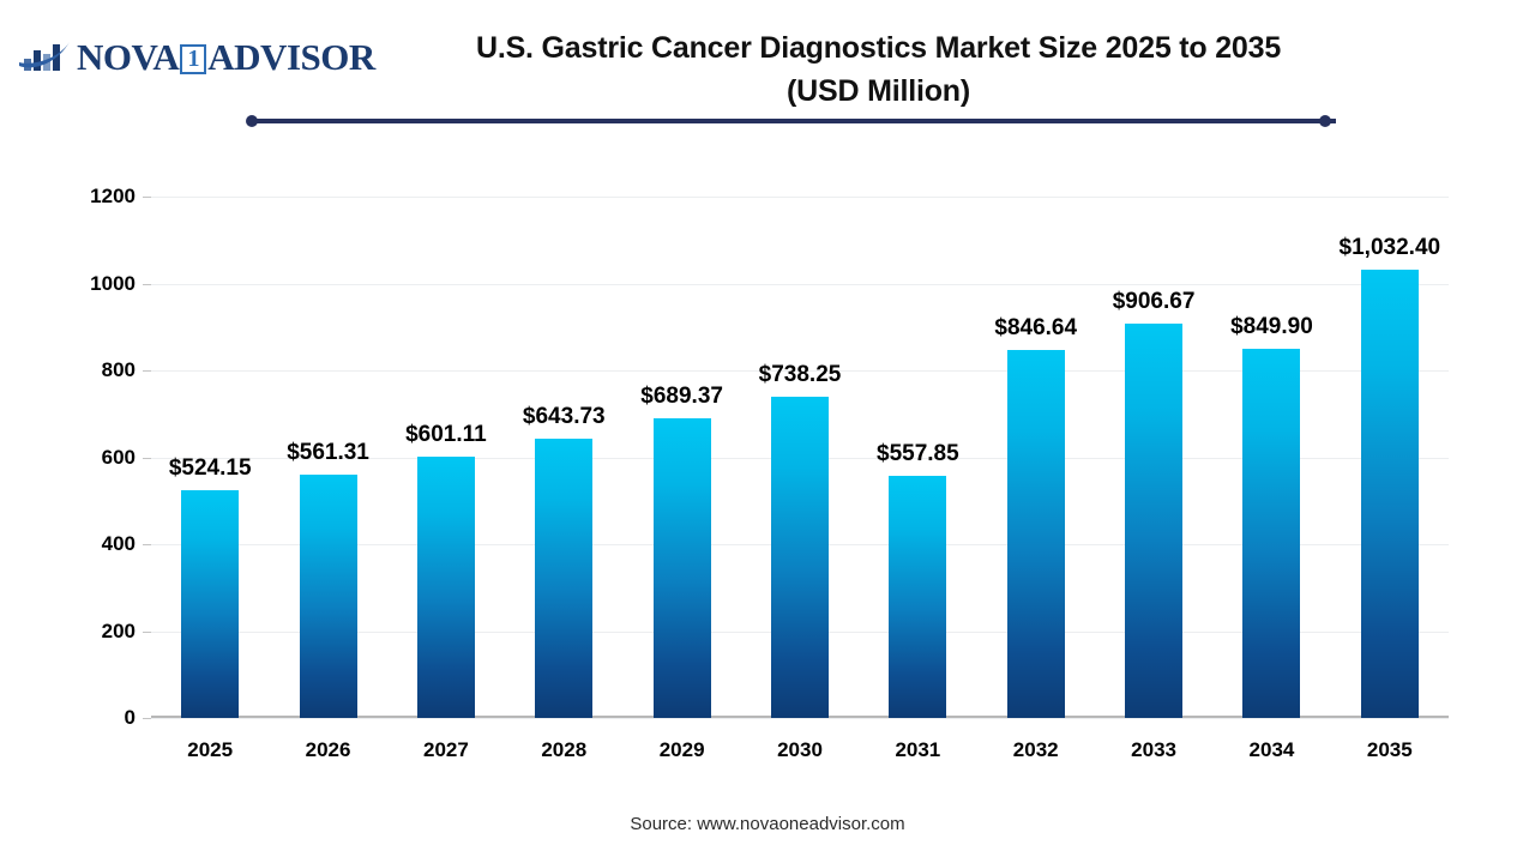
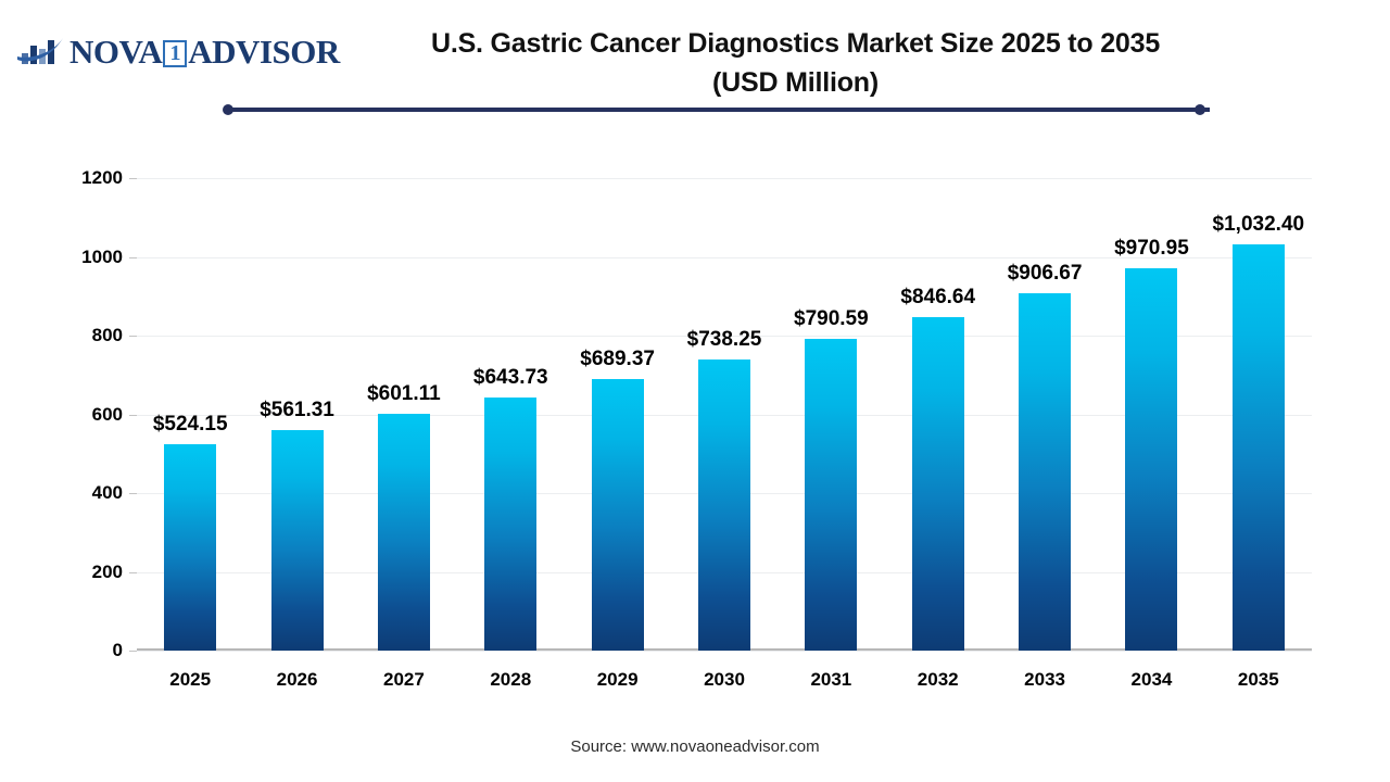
2031: $557.85 -> $790.59
2034: $849.90 -> $970.95
